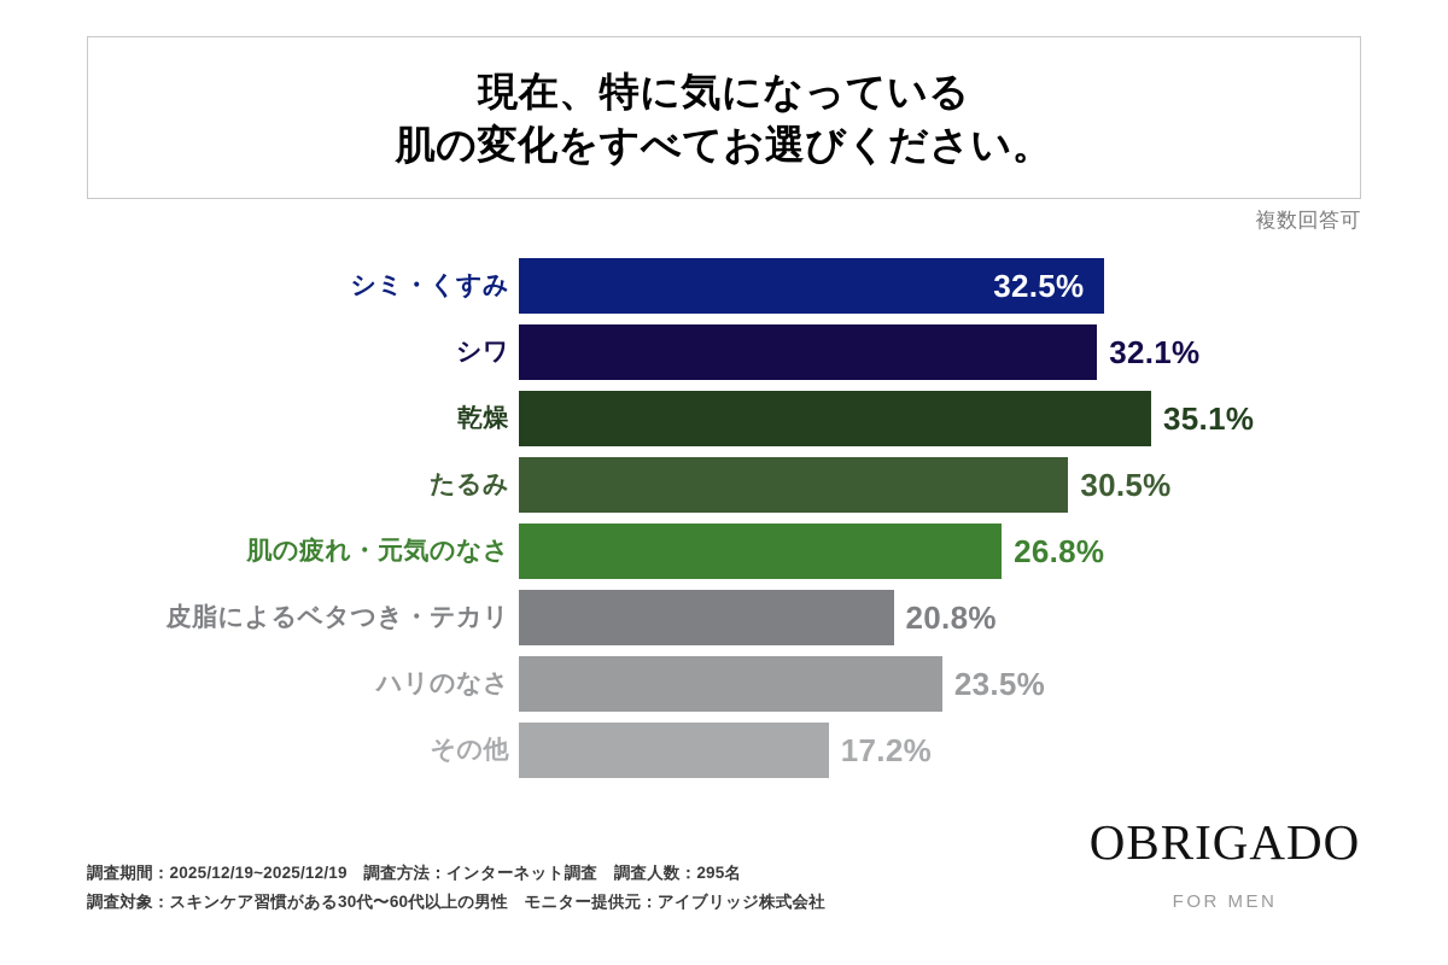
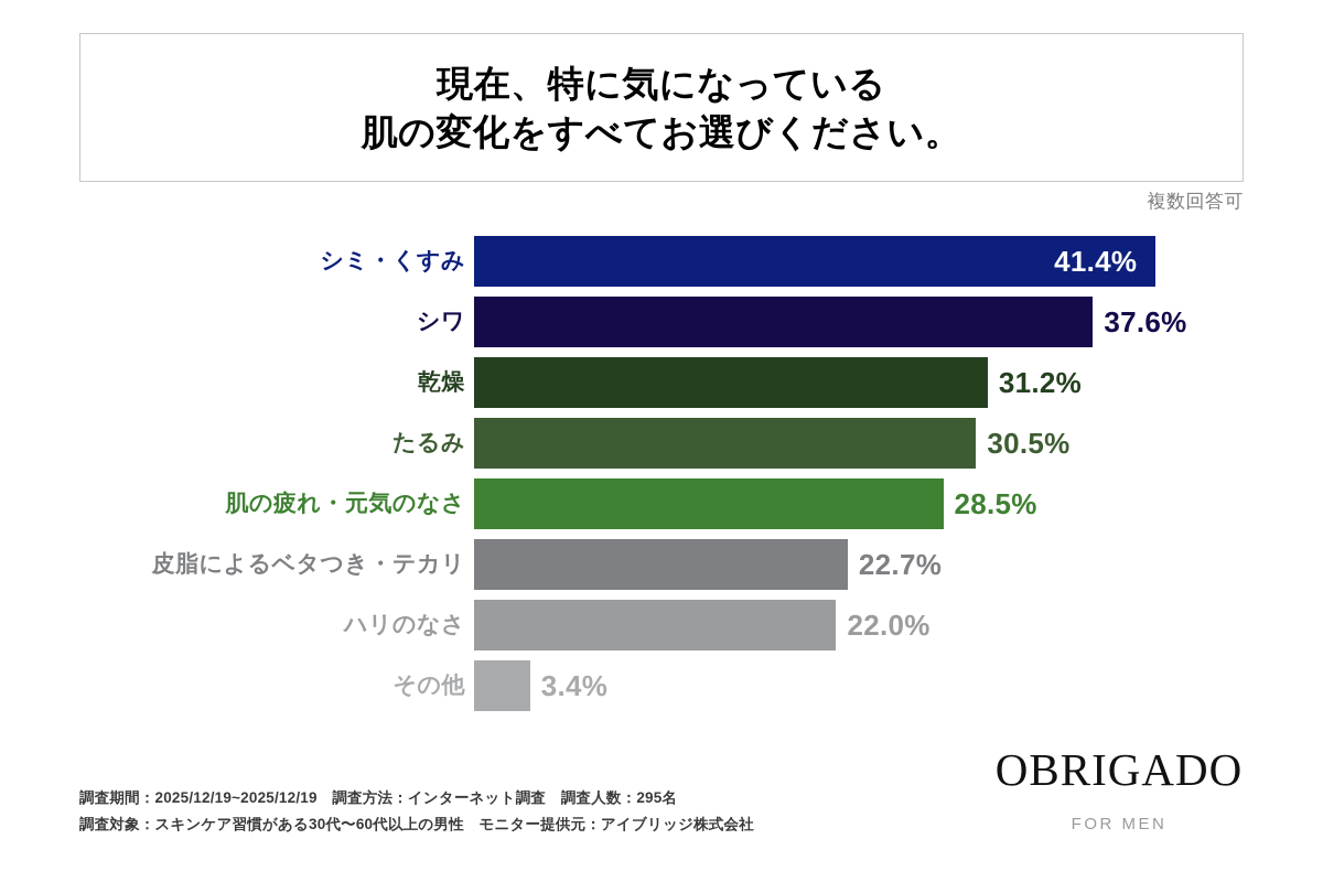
シミ・くすみ: 32.5% -> 41.4%
シワ: 32.1% -> 37.6%
乾燥: 35.1% -> 31.2%
肌の疲れ・元気のなさ: 26.8% -> 28.5%
皮脂によるベタつき・テカリ: 20.8% -> 22.7%
ハリのなさ: 23.5% -> 22.0%
その他: 17.2% -> 3.4%
